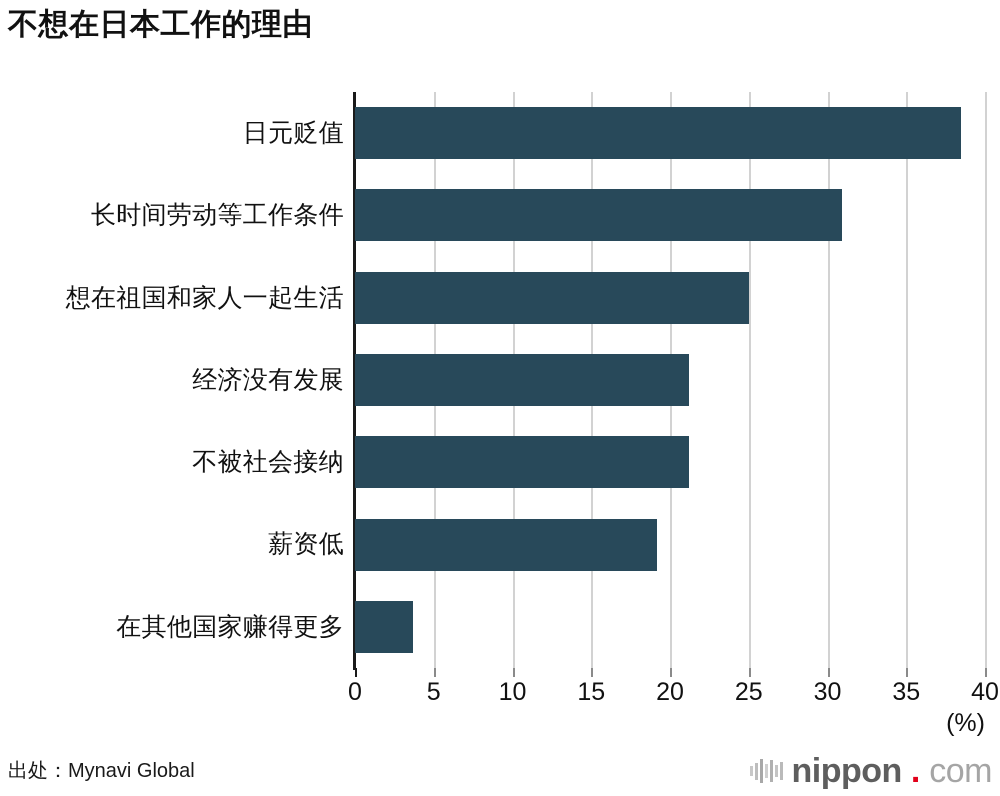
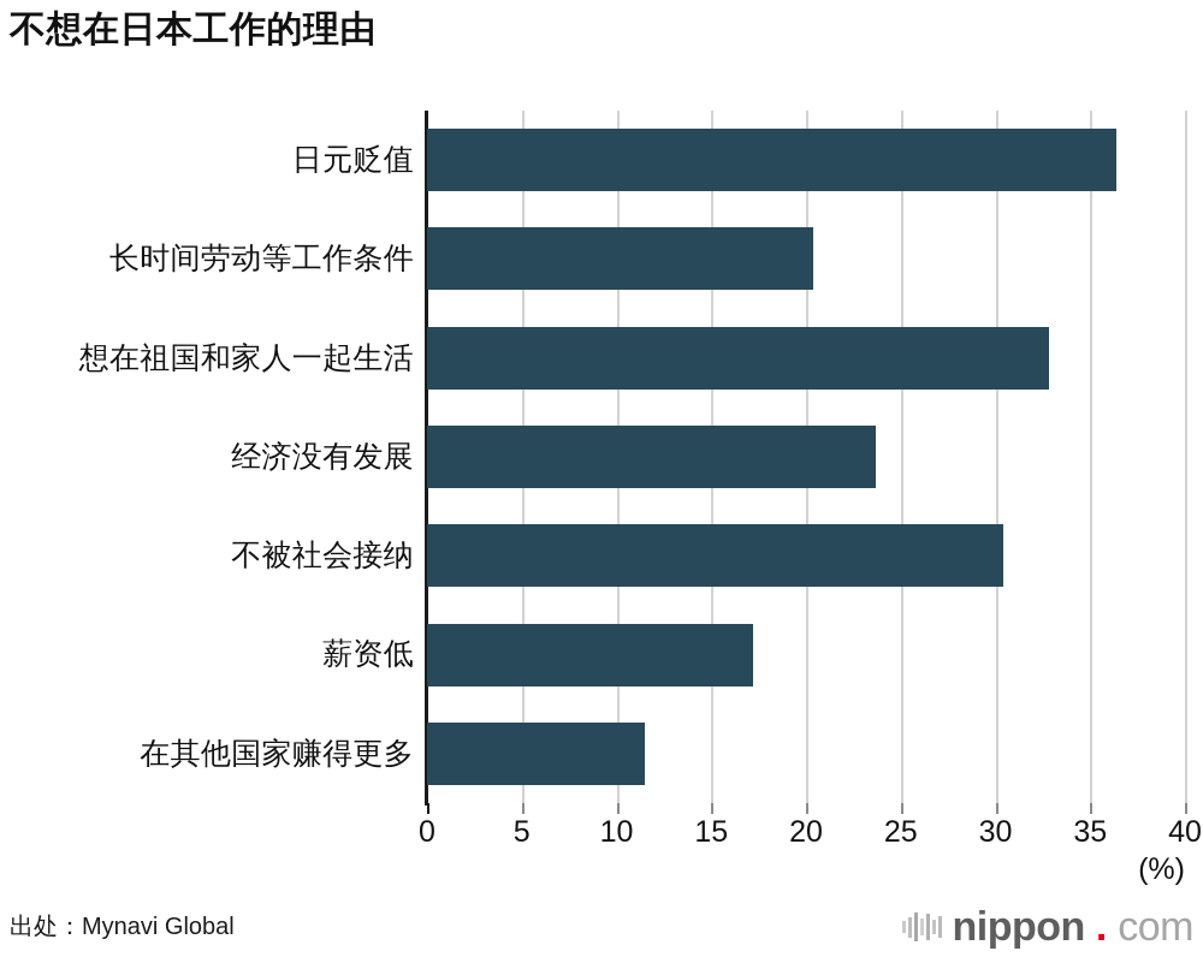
日元贬值: 38.5 -> 36.4
长时间劳动等工作条件: 30.9 -> 20.4
想在祖国和家人一起生活: 25.0 -> 32.8
经济没有发展: 21.2 -> 23.7
不被社会接纳: 21.2 -> 30.4
薪资低: 19.2 -> 17.2
在其他国家赚得更多: 3.7 -> 11.5
